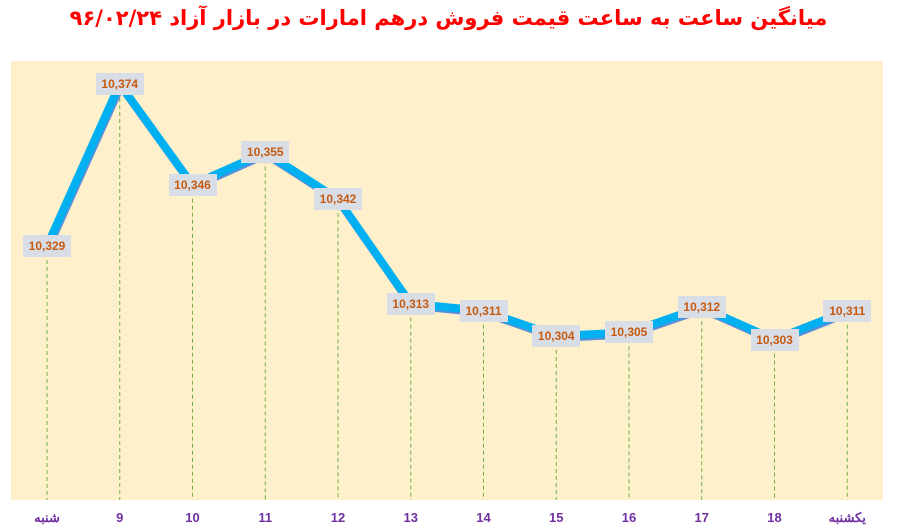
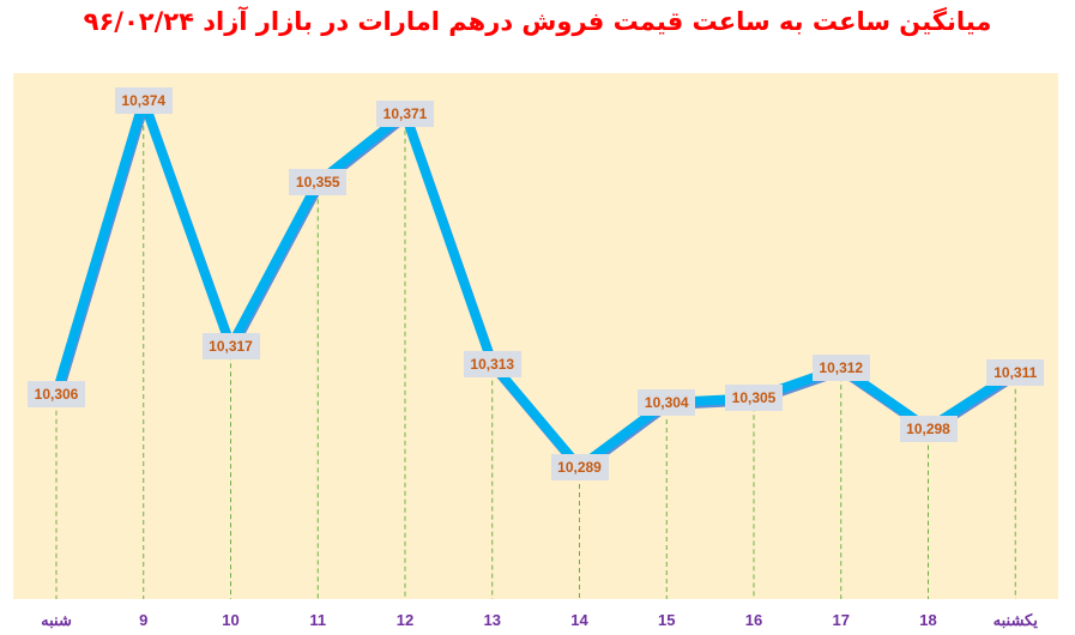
شنبه: 10,329 -> 10,306
10: 10,346 -> 10,317
12: 10,342 -> 10,371
14: 10,311 -> 10,289
18: 10,303 -> 10,298
